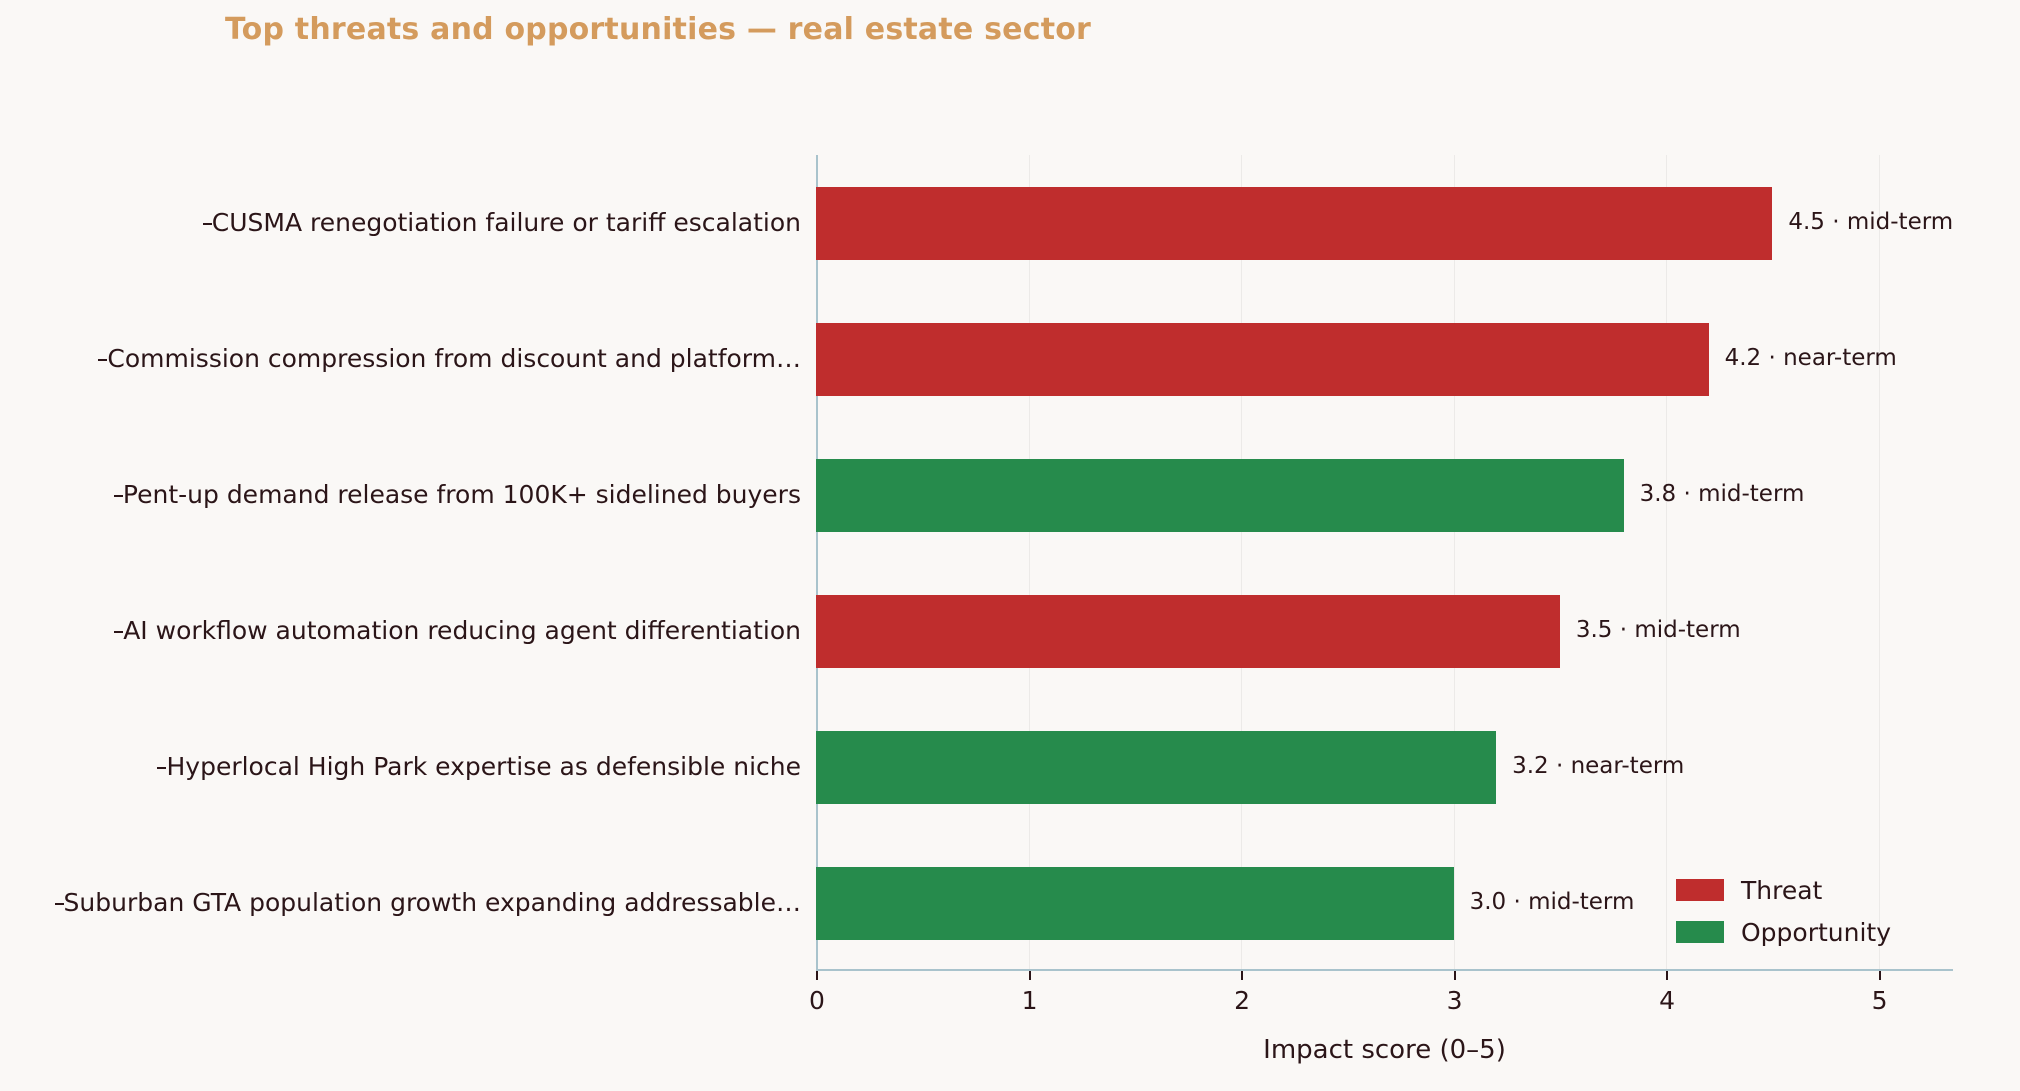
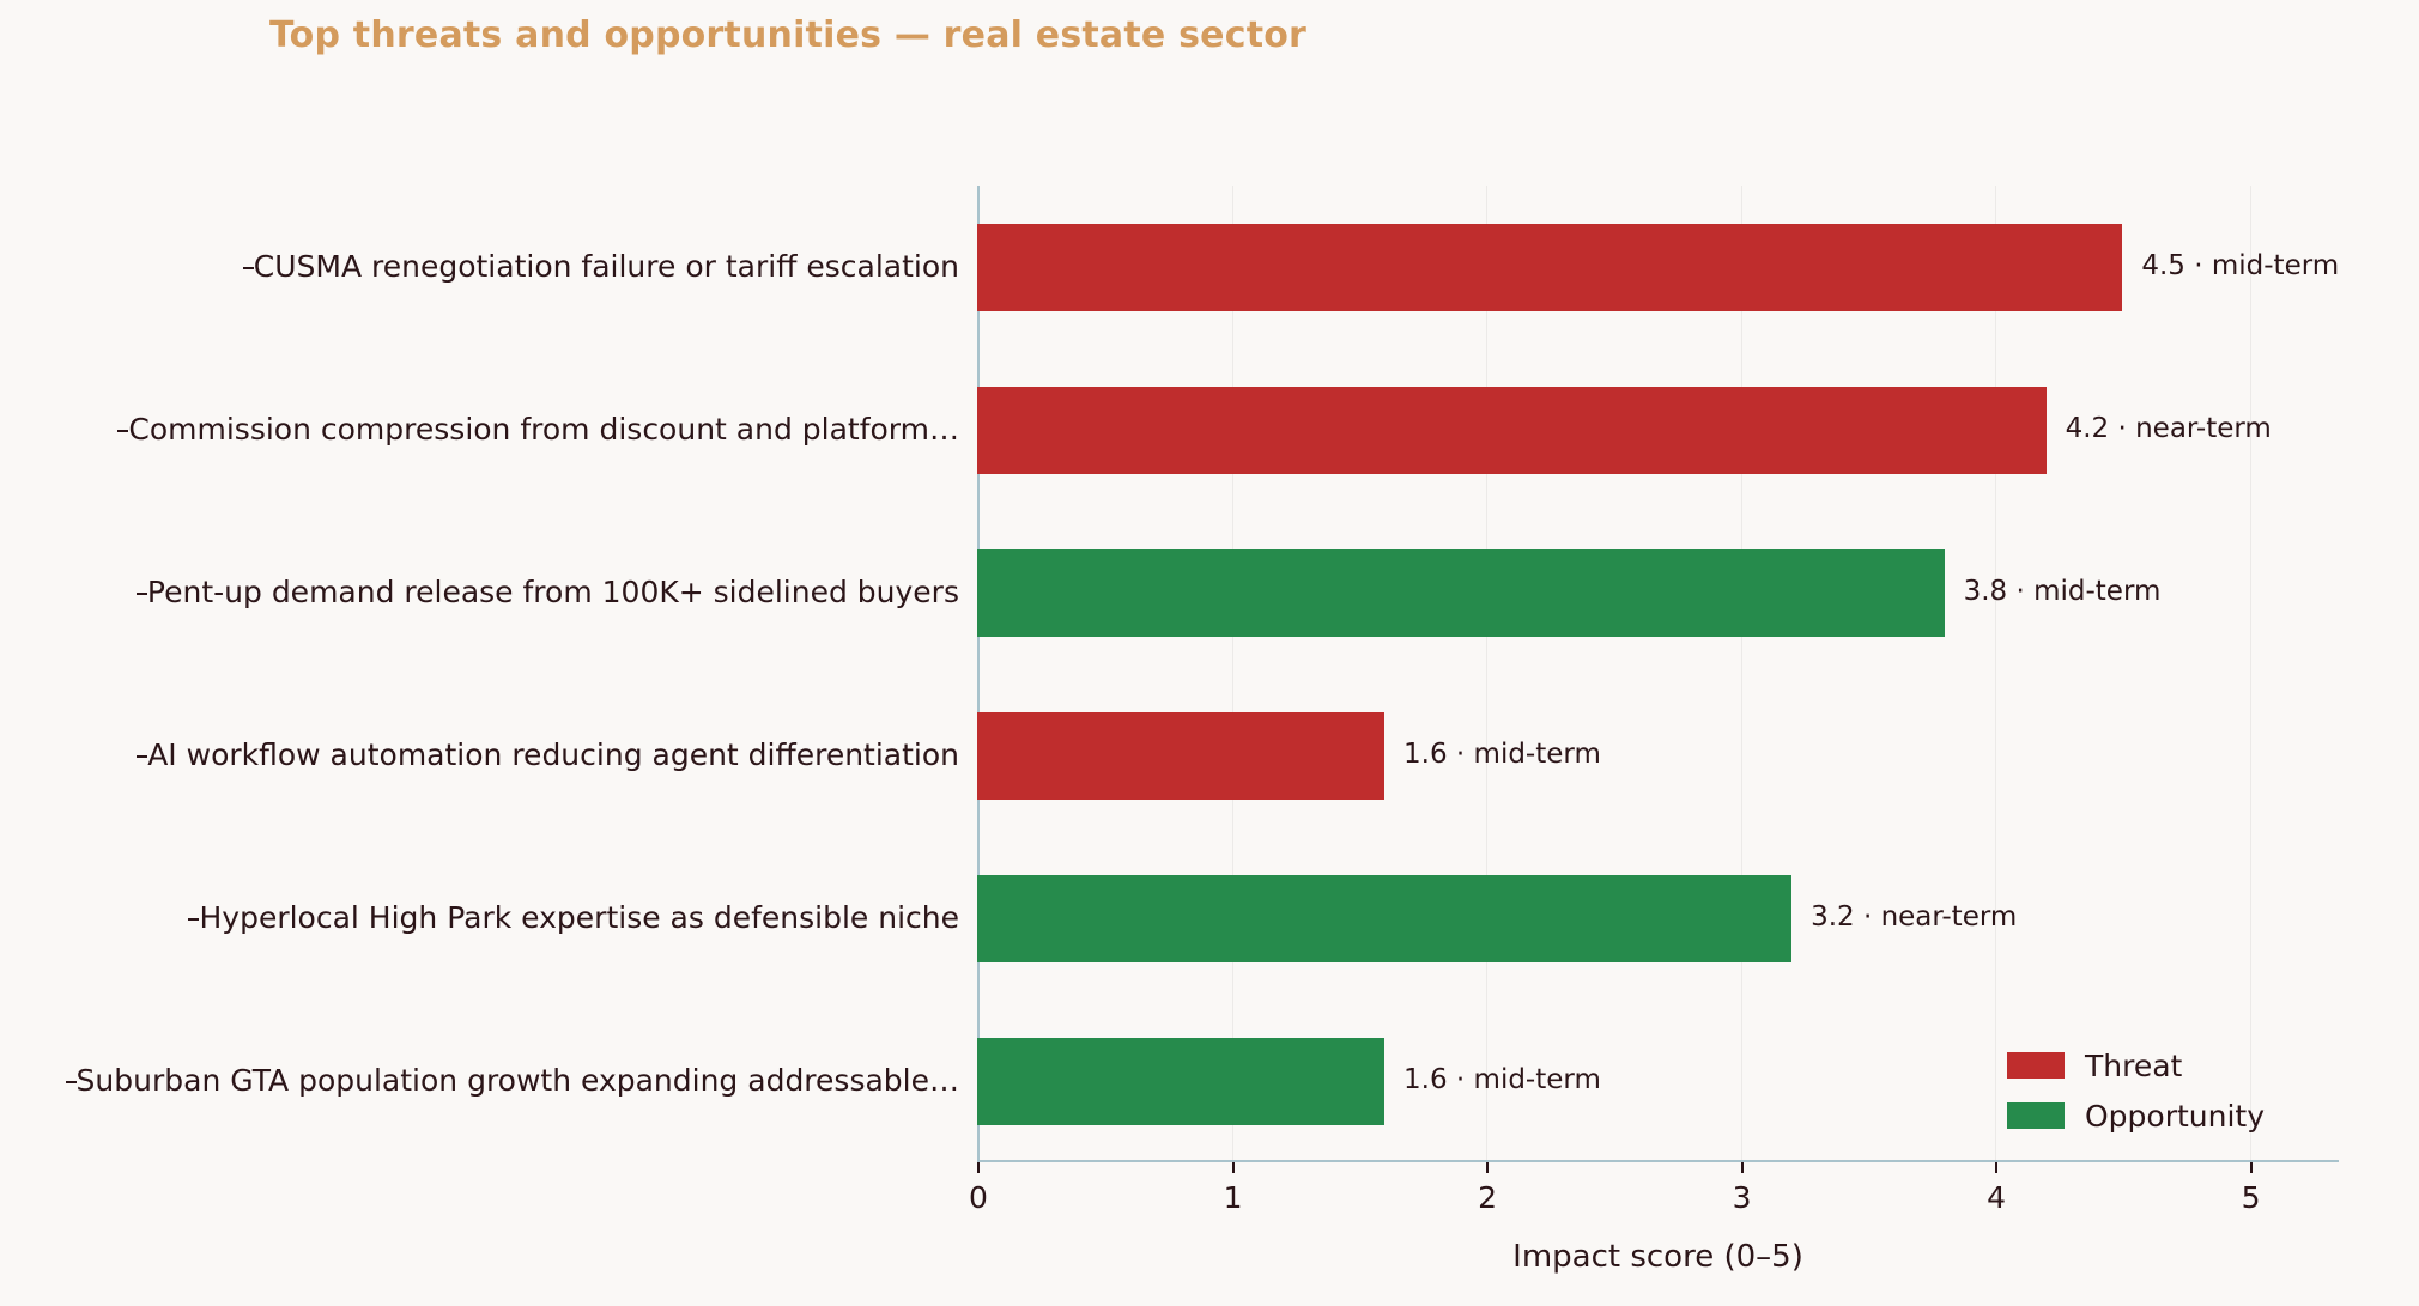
AI workflow automation reducing agent differentiation: 3.5 -> 1.6
Suburban GTA population growth expanding addressable…: 3.0 -> 1.6
